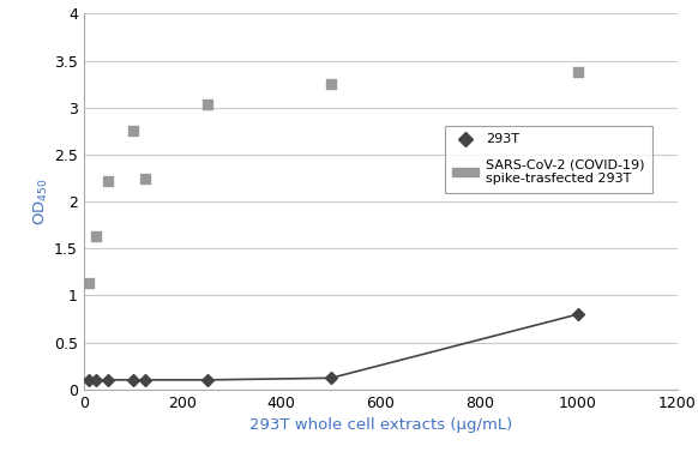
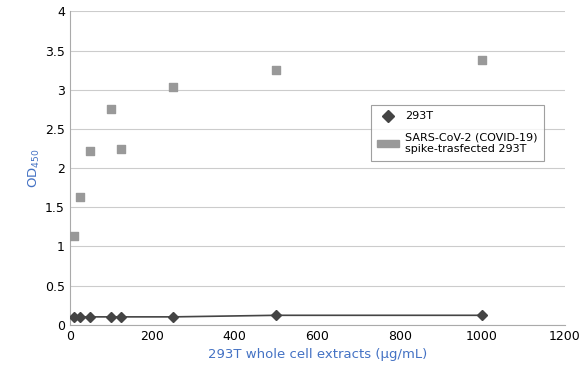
293T/1000: 0.80 -> 0.12
